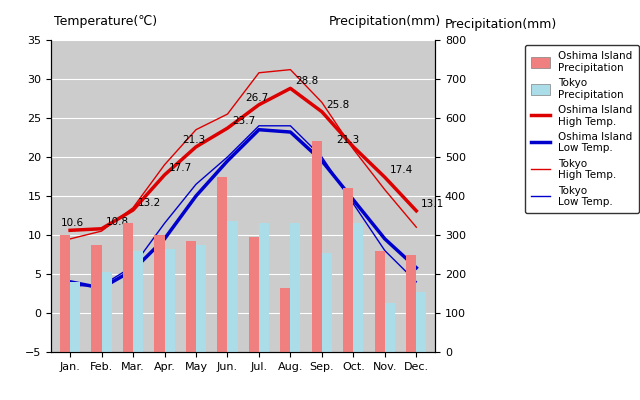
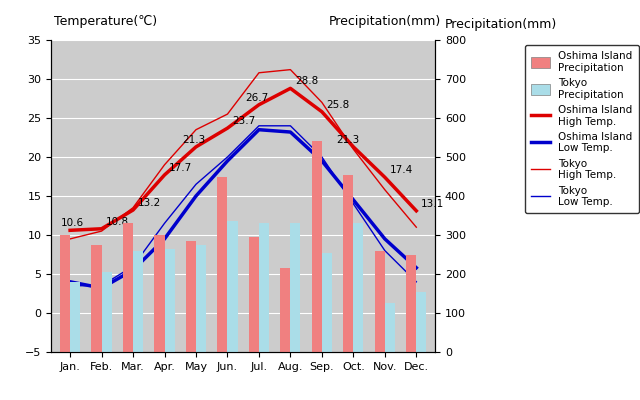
Oshima Island Precipitation/Aug.: 165 -> 215
Oshima Island Precipitation/Oct.: 420 -> 455
